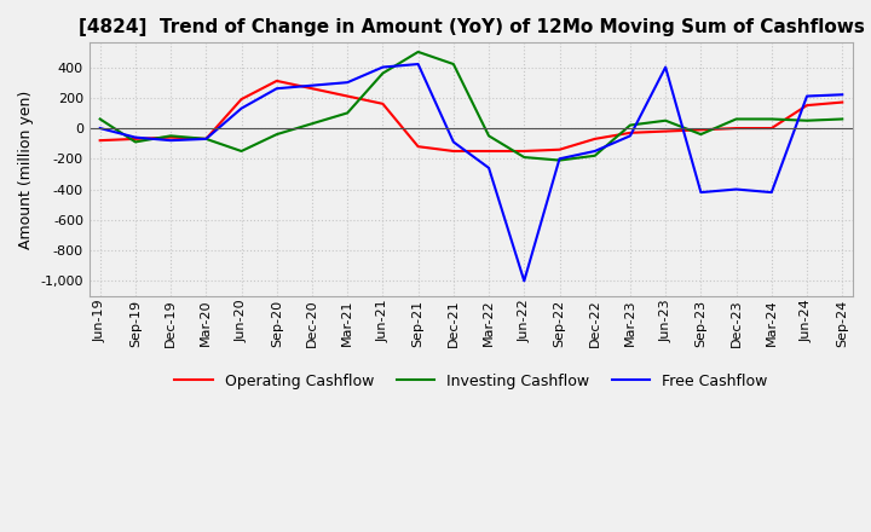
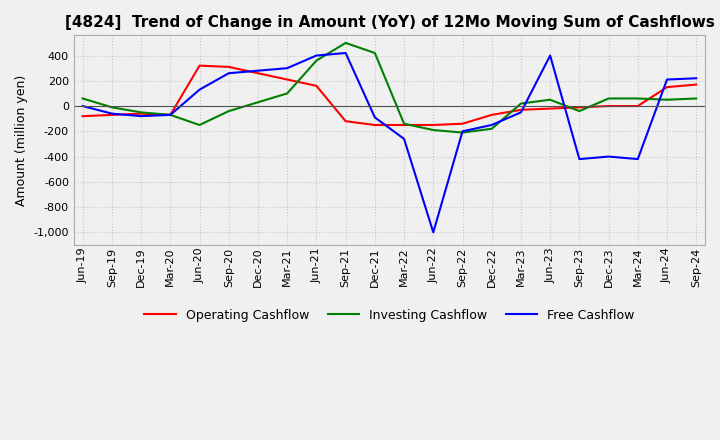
Investing Cashflow/Sep-19: -90 -> -10
Operating Cashflow/Jun-20: 190 -> 320
Investing Cashflow/Mar-22: -50 -> -140
